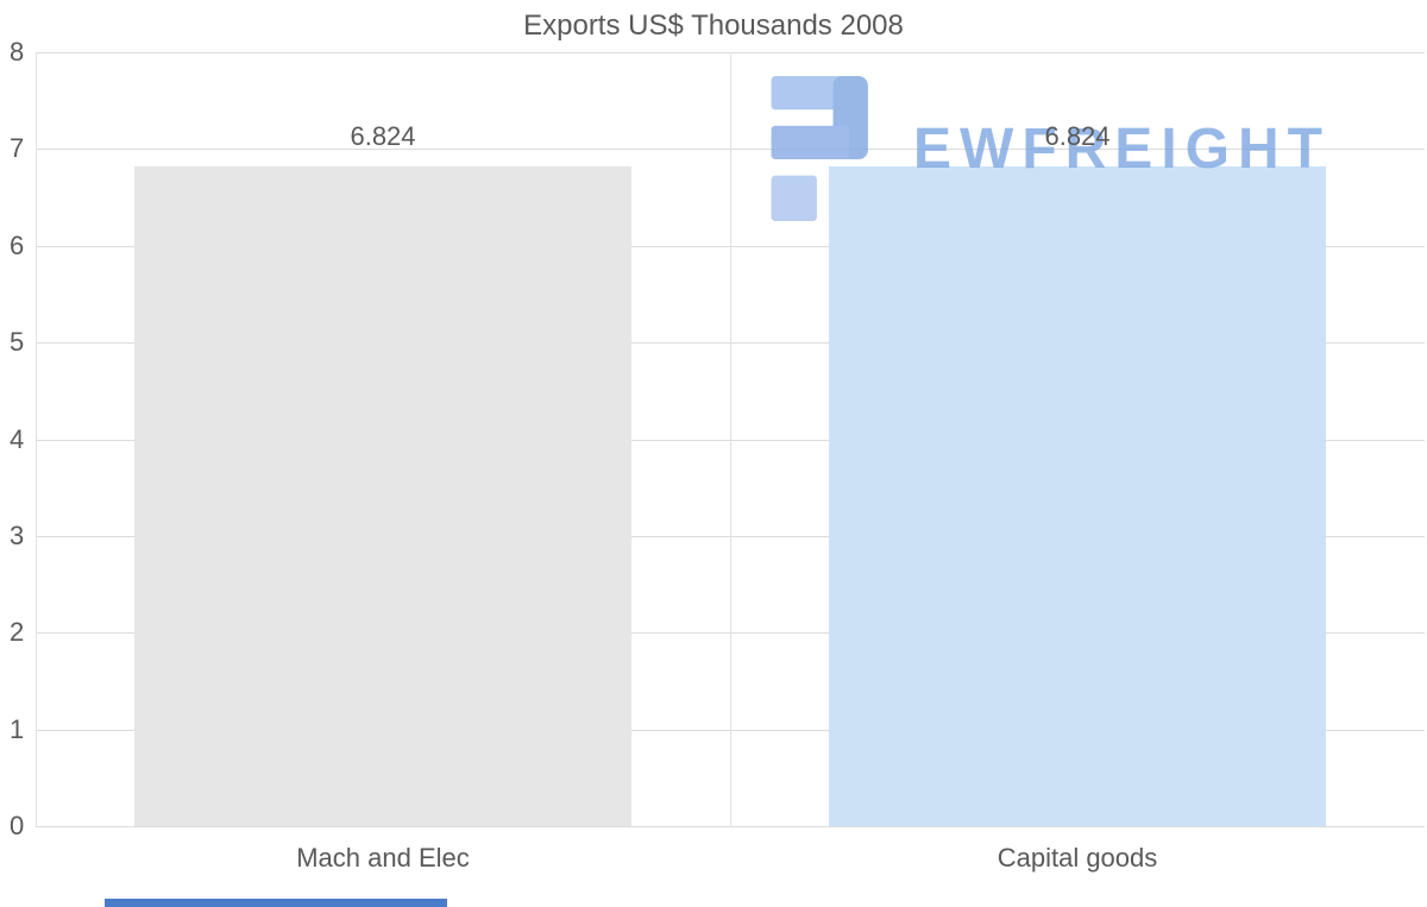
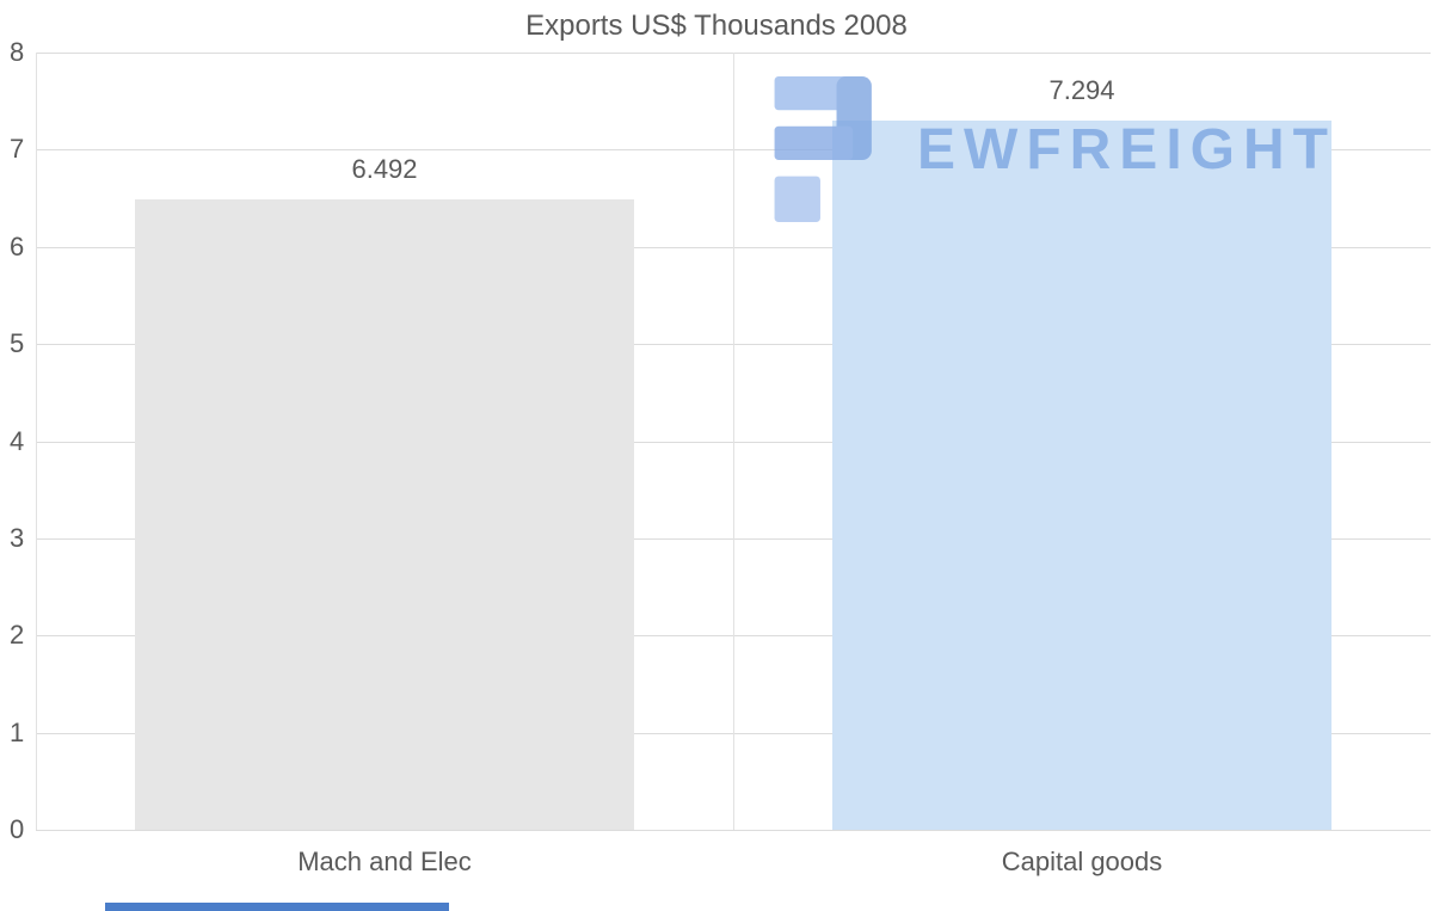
Mach and Elec: 6.824 -> 6.492
Capital goods: 6.824 -> 7.294
